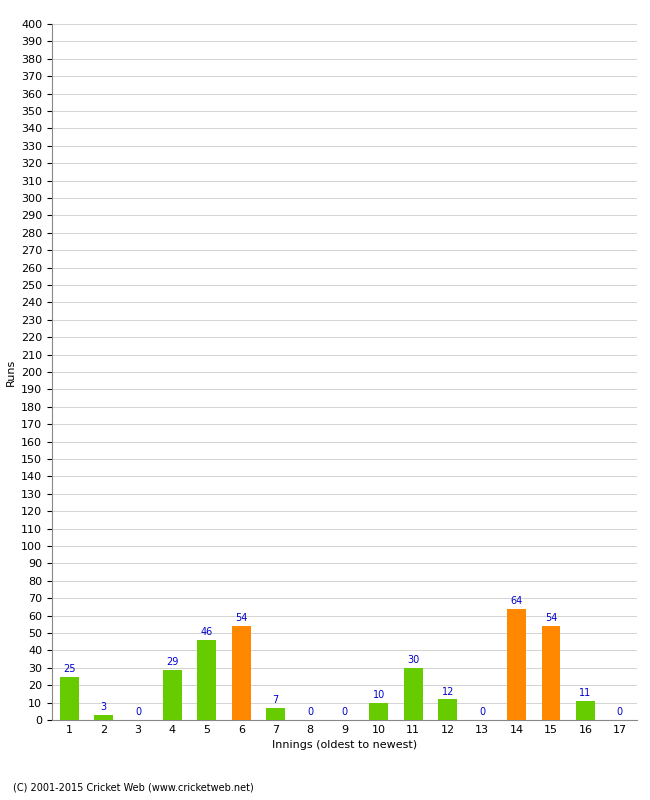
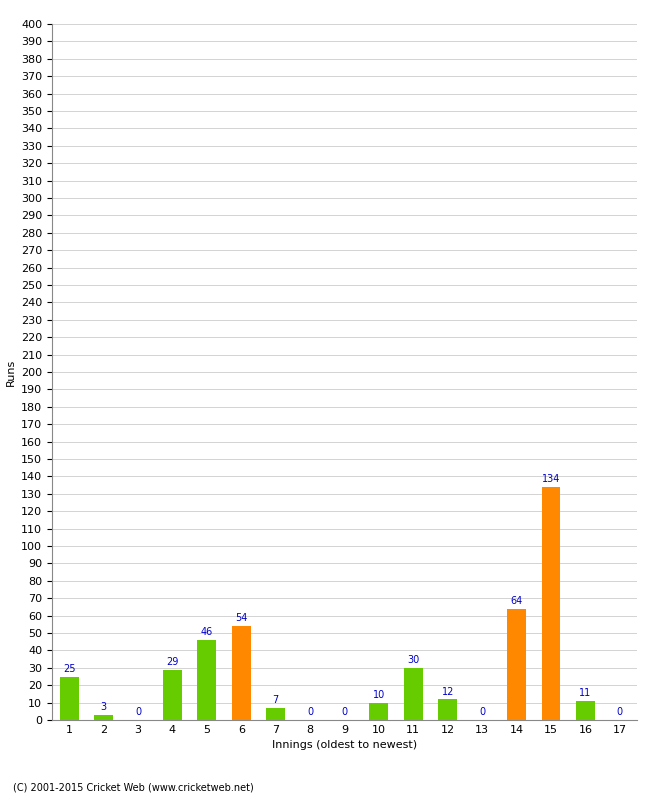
15: 54 -> 134
